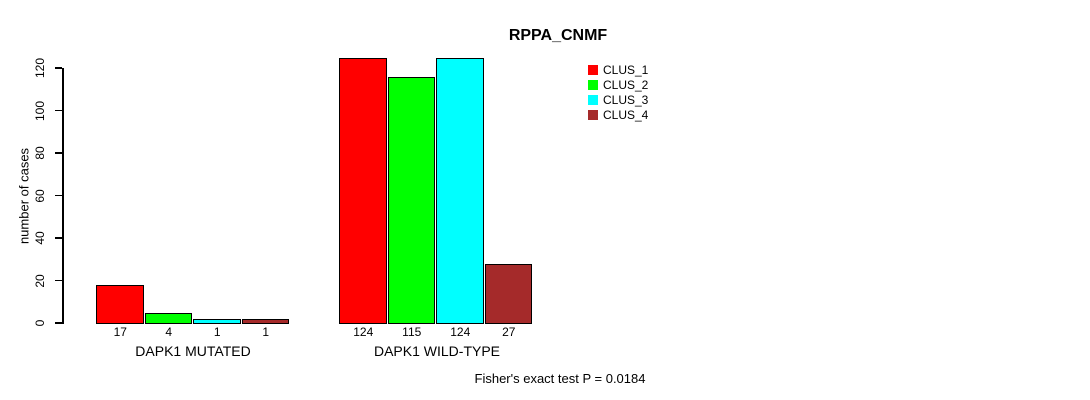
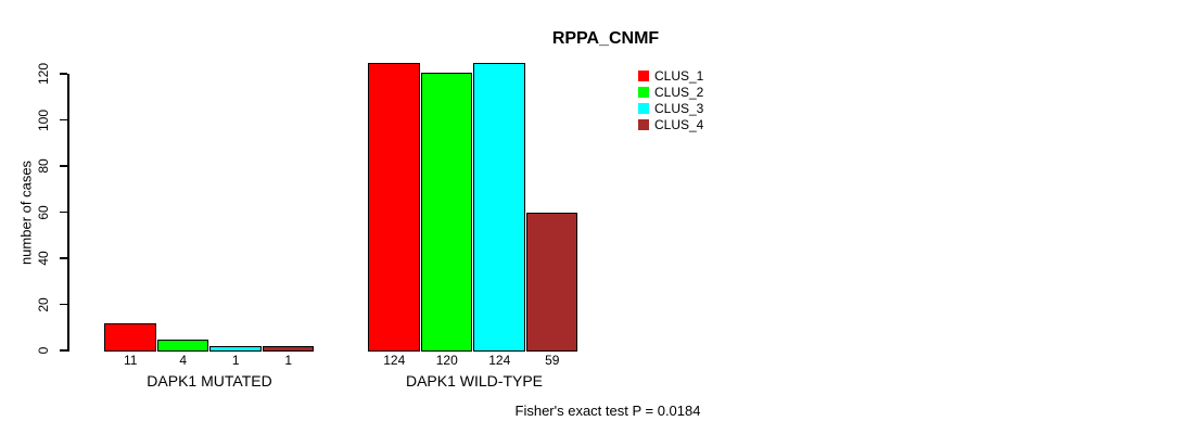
CLUS_1/DAPK1 MUTATED: 17 -> 11
CLUS_2/DAPK1 WILD-TYPE: 115 -> 120
CLUS_4/DAPK1 WILD-TYPE: 27 -> 59
